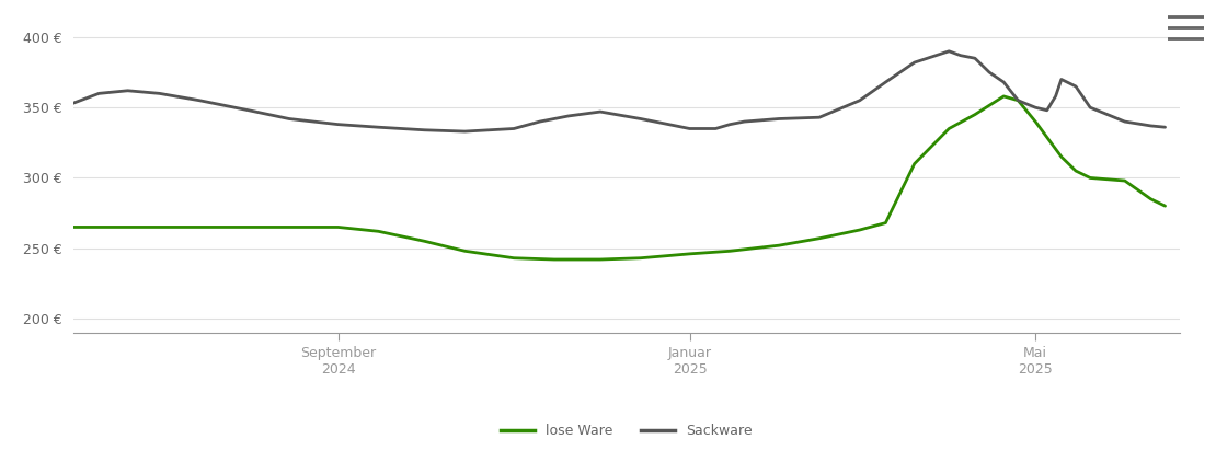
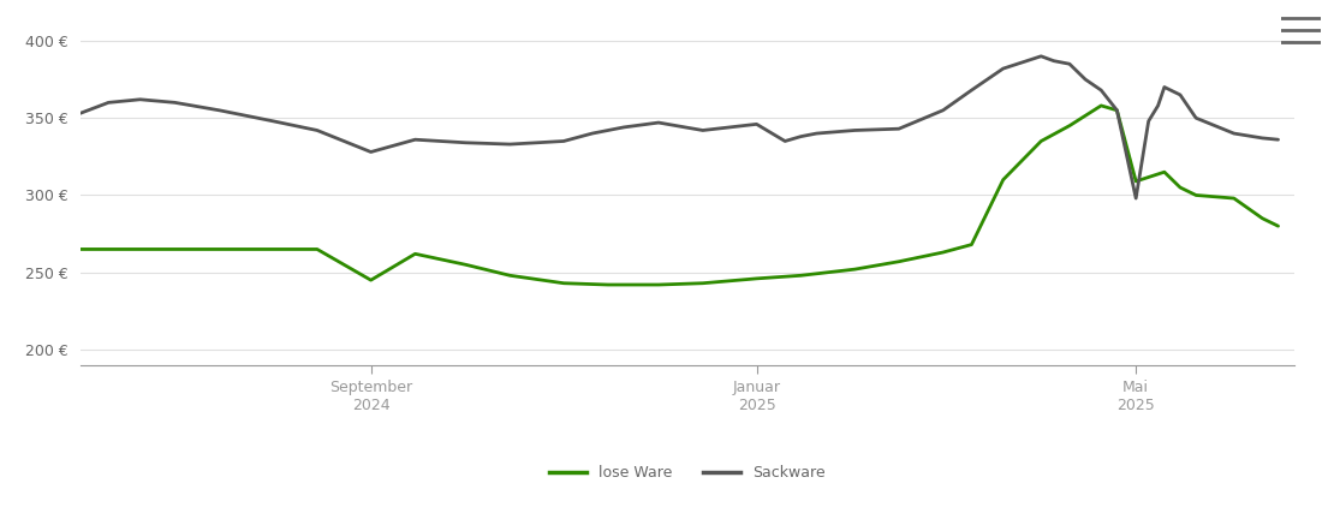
lose Ware/September 2024: 265 € -> 245 €
Sackware/September 2024: 338 € -> 328 €
Sackware/Januar 2025: 335 € -> 346 €
lose Ware/Mai 2025: 340 € -> 309 €
Sackware/Mai 2025: 350 € -> 298 €
